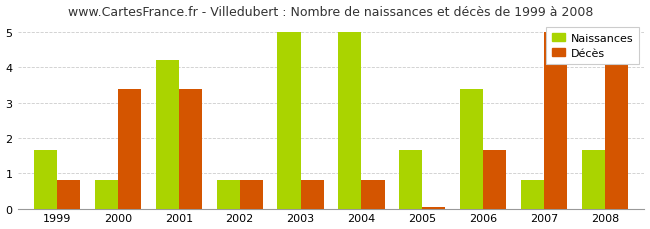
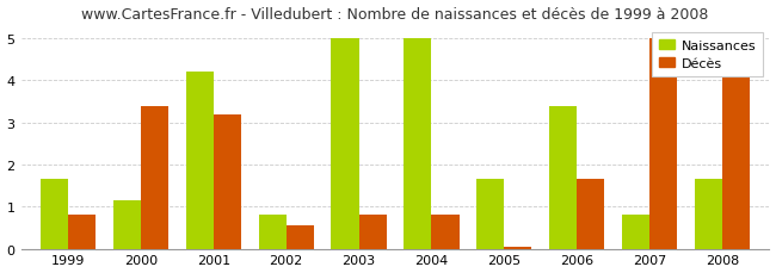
Naissances/2000: 0.80 -> 1.15
Décès/2001: 3.40 -> 3.20
Décès/2002: 0.80 -> 0.55
